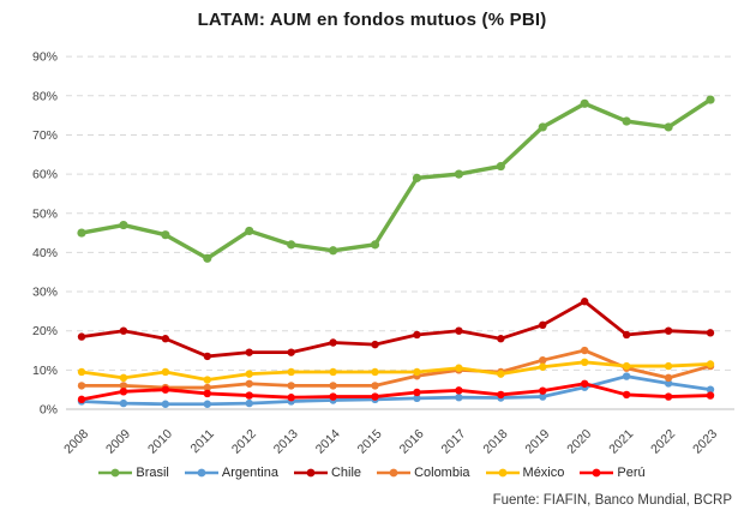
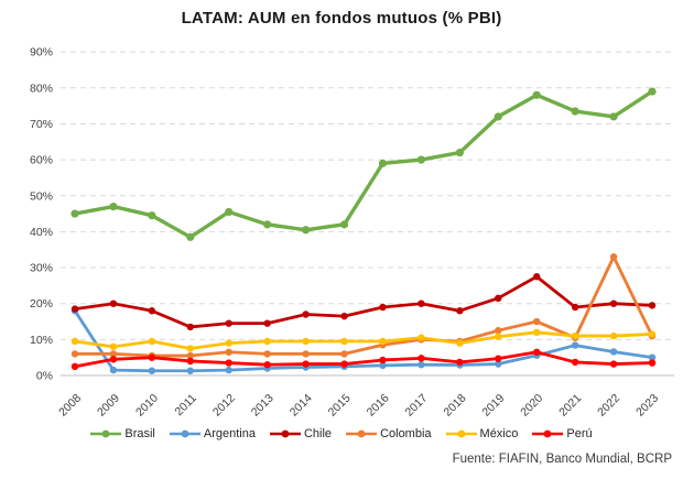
Argentina/2008: 2% -> 18%
Colombia/2022: 8% -> 33%
